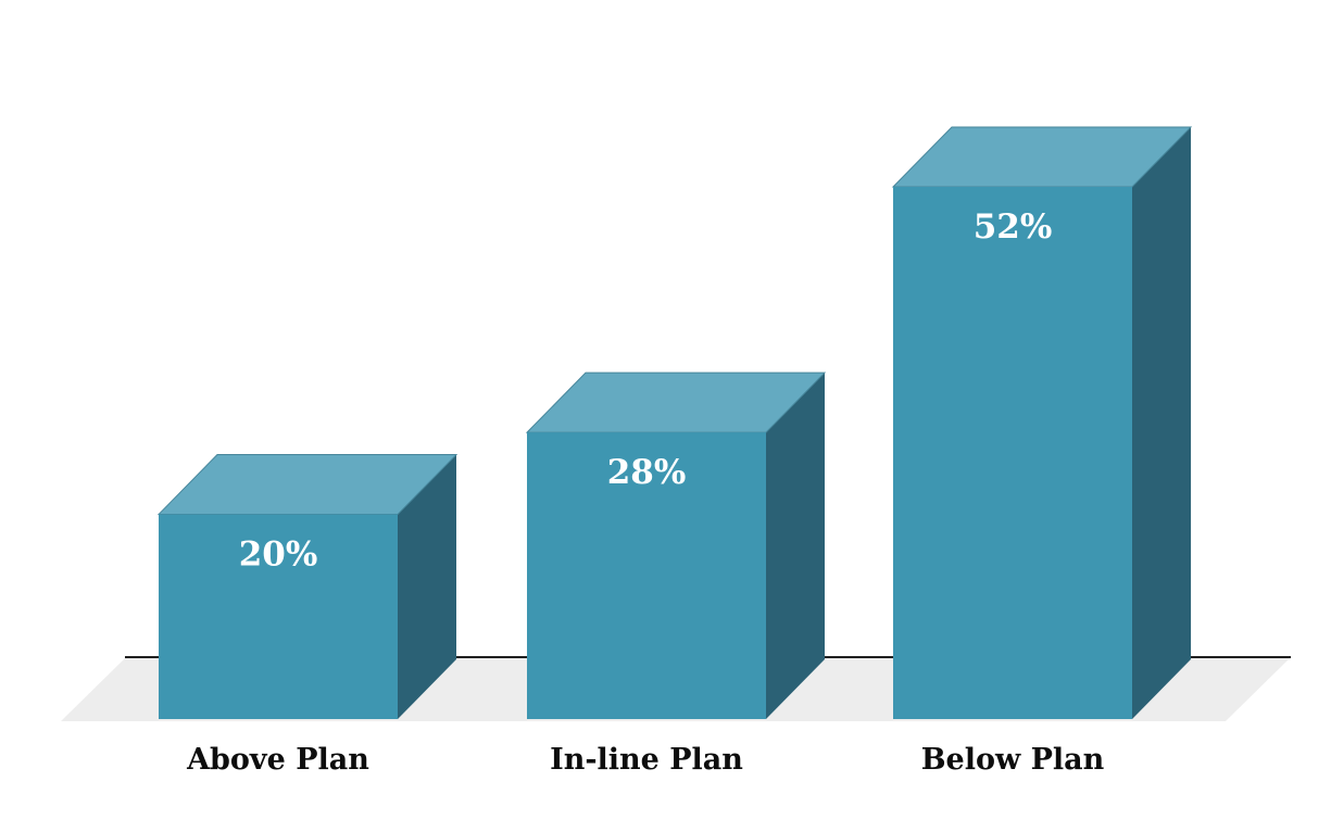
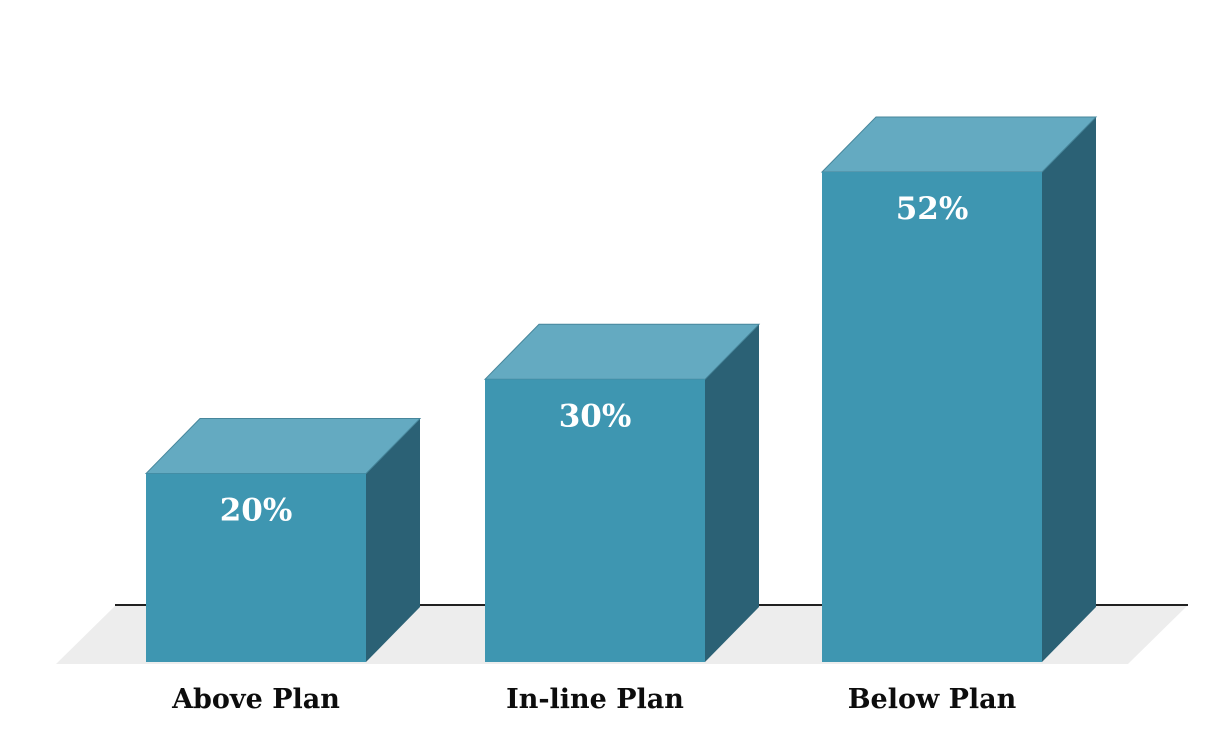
In-line Plan: 28% -> 30%
